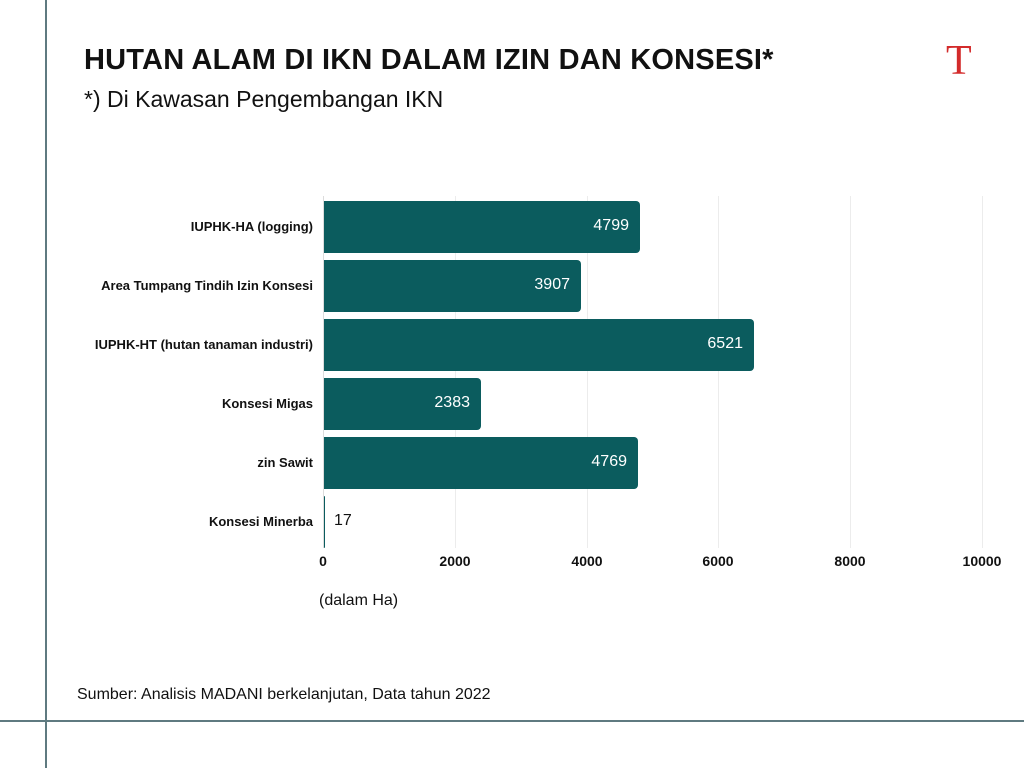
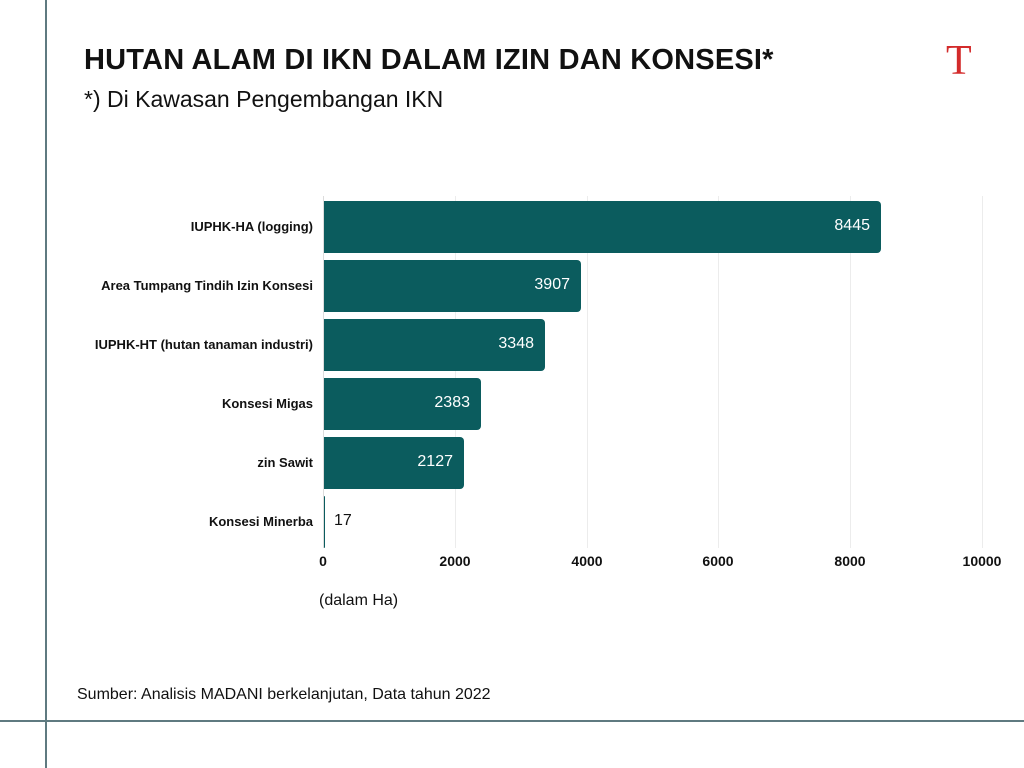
IUPHK-HA (logging): 4799 -> 8445
IUPHK-HT (hutan tanaman industri): 6521 -> 3348
zin Sawit: 4769 -> 2127
